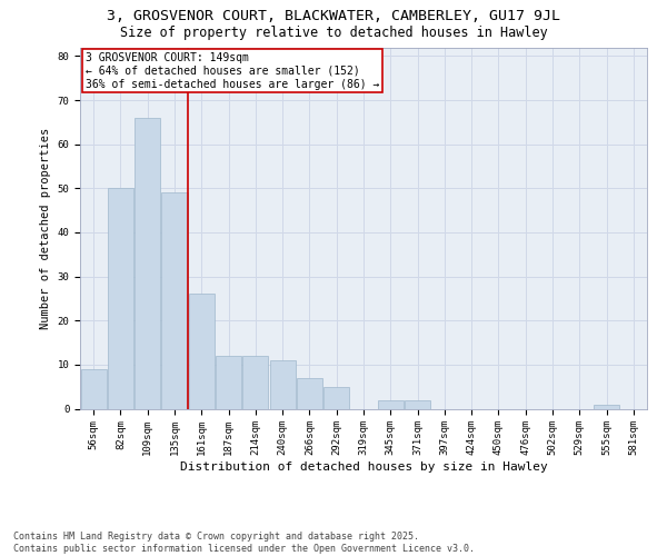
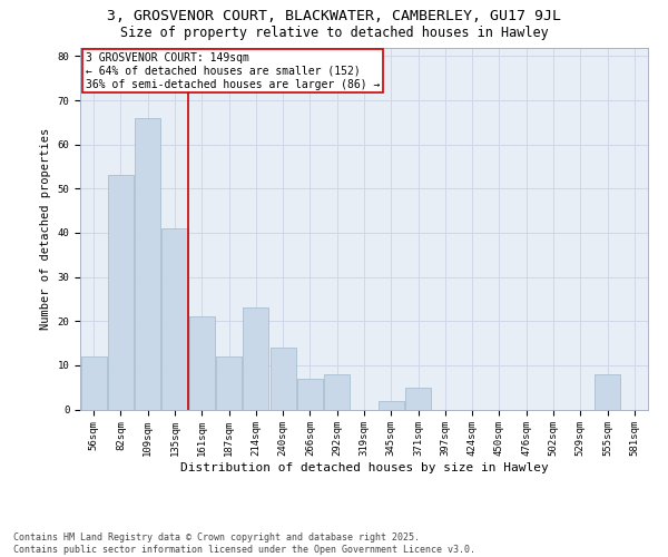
56sqm: 9 -> 12
82sqm: 50 -> 53
135sqm: 49 -> 41
161sqm: 26 -> 21
214sqm: 12 -> 23
240sqm: 11 -> 14
292sqm: 5 -> 8
371sqm: 2 -> 5
555sqm: 1 -> 8
